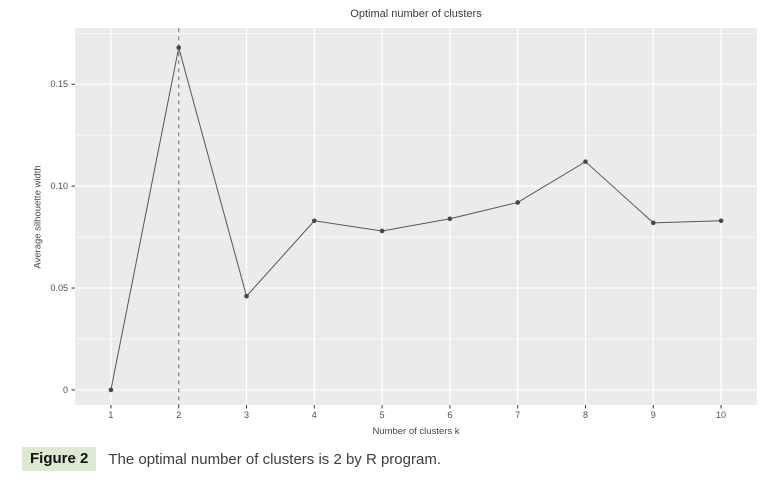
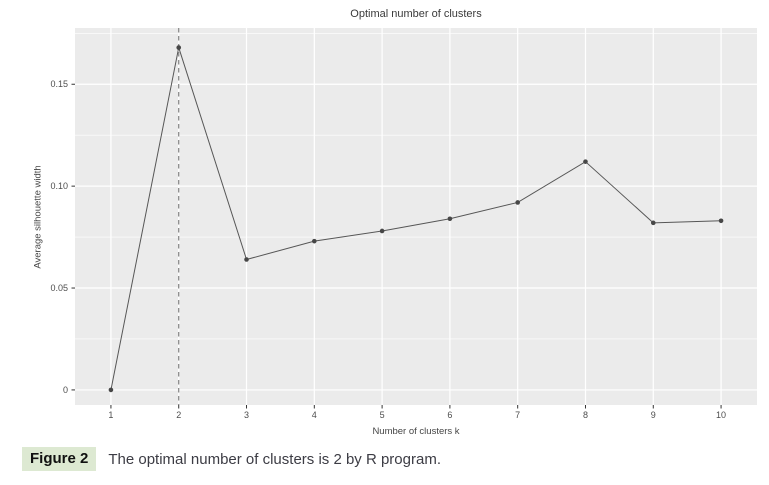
3: 0.046 -> 0.064
4: 0.083 -> 0.073
